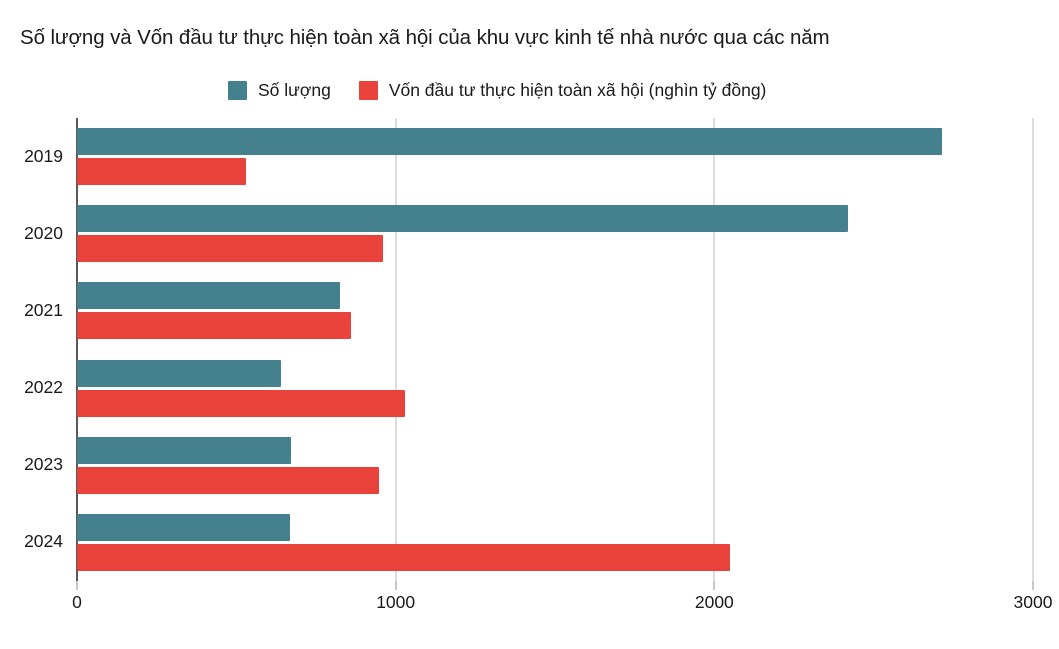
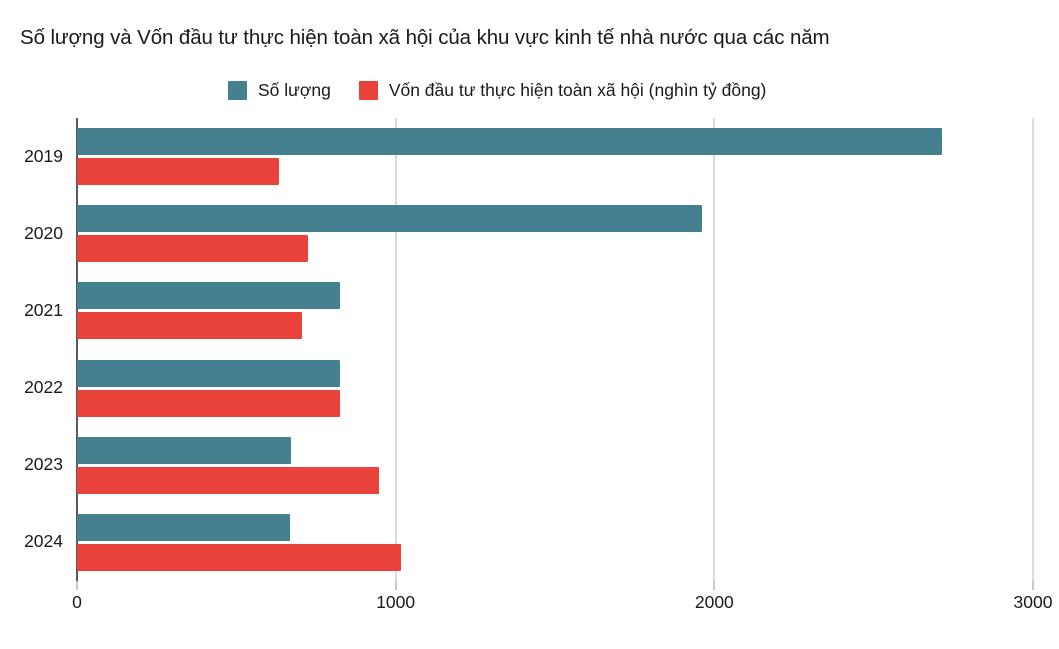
Vốn đầu tư thực hiện toàn xã hội (nghìn tỷ đồng)/2019: 530 -> 630
Số lượng/2020: 2420 -> 1960
Vốn đầu tư thực hiện toàn xã hội (nghìn tỷ đồng)/2020: 960 -> 720
Vốn đầu tư thực hiện toàn xã hội (nghìn tỷ đồng)/2021: 860 -> 710
Số lượng/2022: 640 -> 830
Vốn đầu tư thực hiện toàn xã hội (nghìn tỷ đồng)/2022: 1030 -> 820
Vốn đầu tư thực hiện toàn xã hội (nghìn tỷ đồng)/2024: 2050 -> 1020
